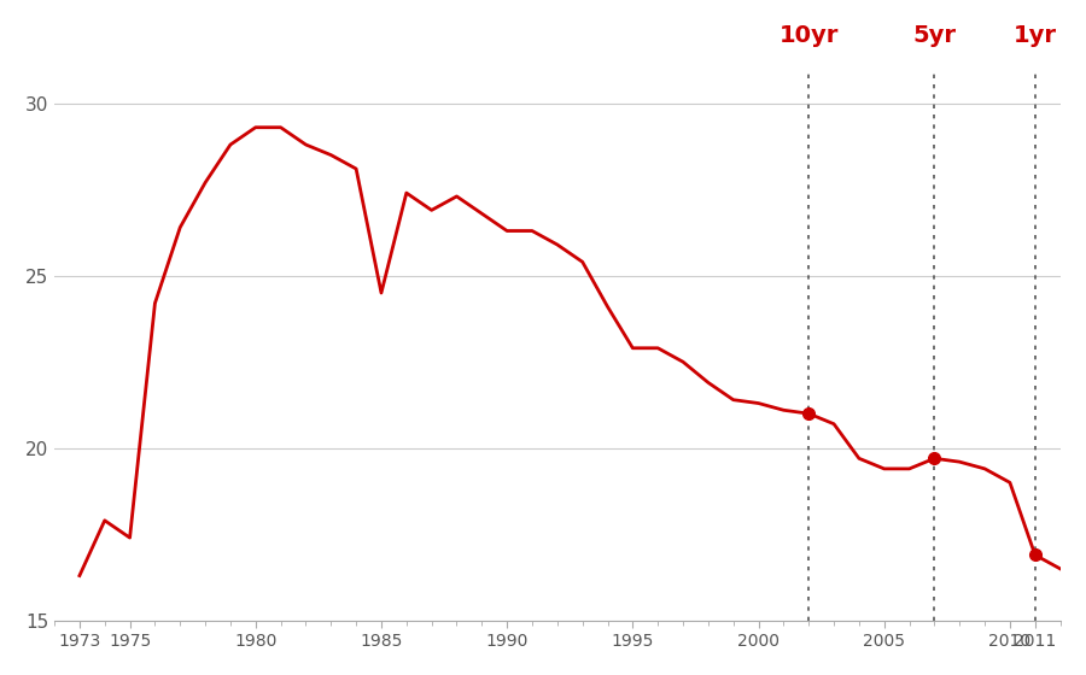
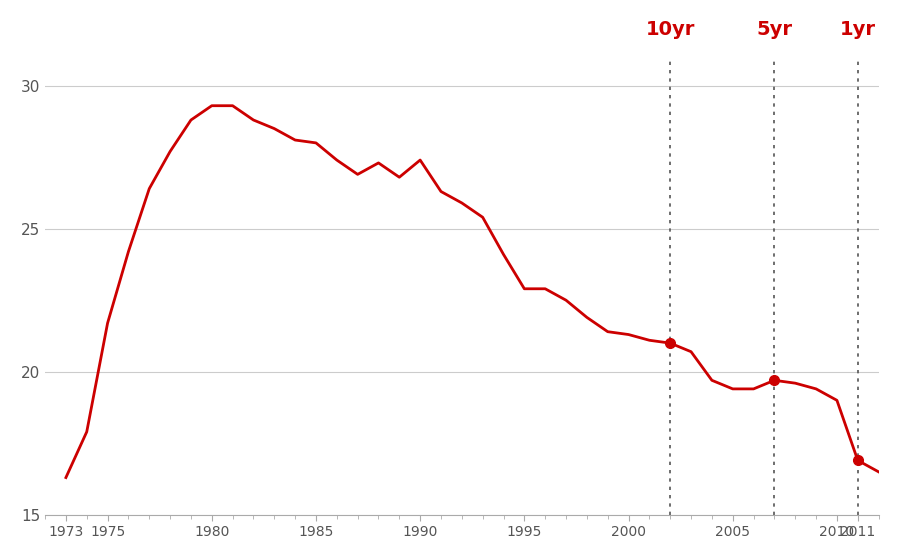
1975: 17.4 -> 21.7
1985: 24.5 -> 28.0
1990: 26.3 -> 27.4
